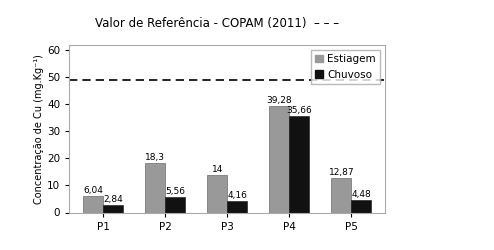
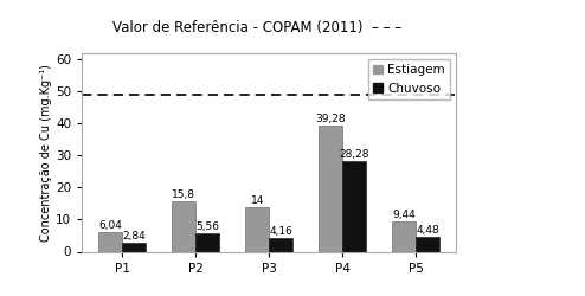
Estiagem/P2: 18,3 -> 15,8
Chuvoso/P4: 35,66 -> 28,28
Estiagem/P5: 12,87 -> 9,44
